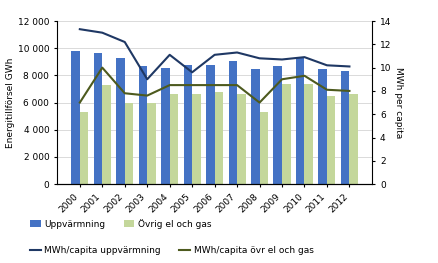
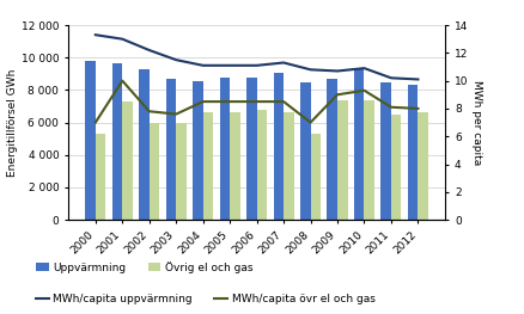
MWh/capita uppvärmning/2003: 9.0 -> 11.5
MWh/capita uppvärmning/2005: 9.6 -> 11.1
